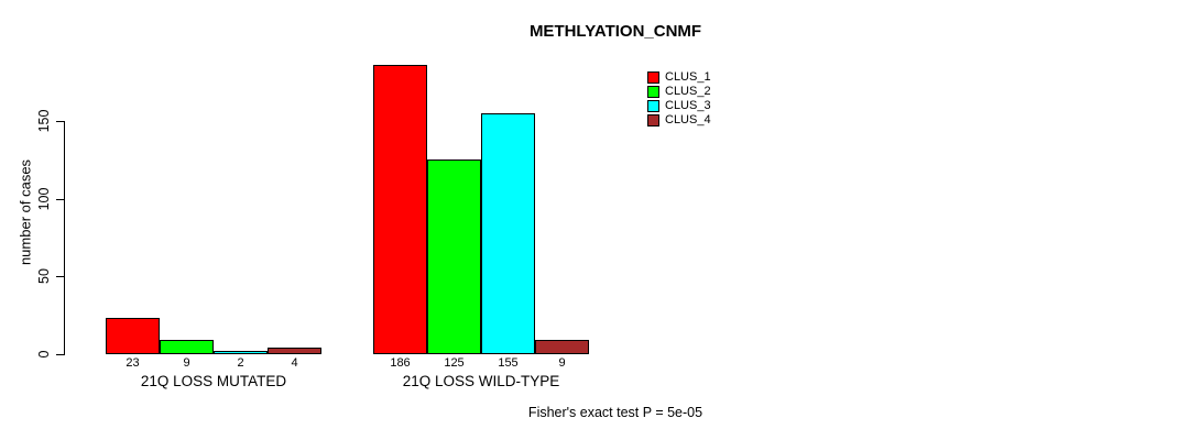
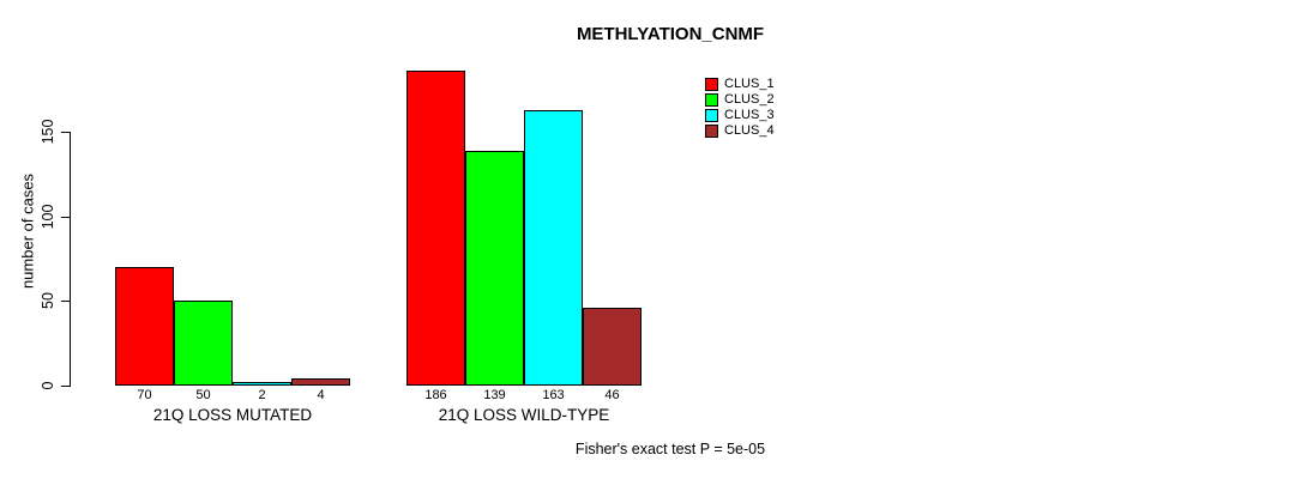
CLUS_1/21Q LOSS MUTATED: 23 -> 70
CLUS_2/21Q LOSS MUTATED: 9 -> 50
CLUS_2/21Q LOSS WILD-TYPE: 125 -> 139
CLUS_3/21Q LOSS WILD-TYPE: 155 -> 163
CLUS_4/21Q LOSS WILD-TYPE: 9 -> 46
